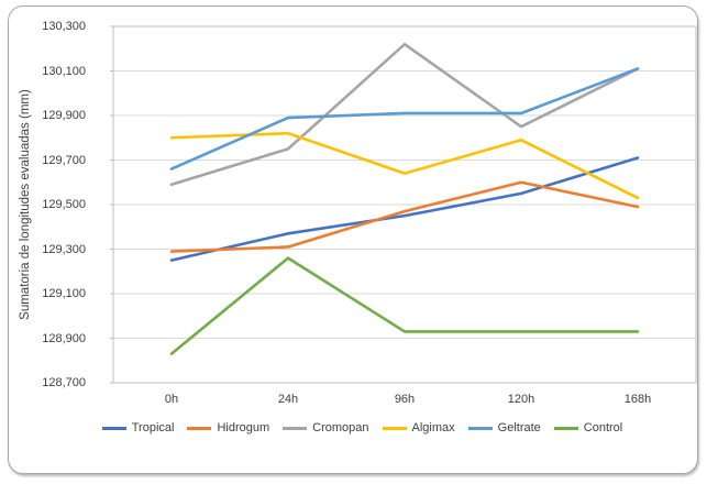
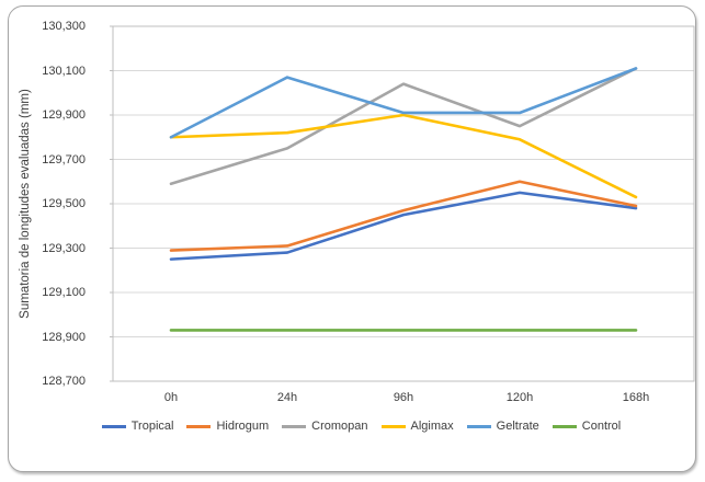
Geltrate/0h: 129660 -> 129800
Control/0h: 128830 -> 128930
Tropical/24h: 129370 -> 129280
Geltrate/24h: 129890 -> 130070
Control/24h: 129260 -> 128930
Cromopan/96h: 130220 -> 130040
Algimax/96h: 129640 -> 129900
Tropical/168h: 129710 -> 129480
